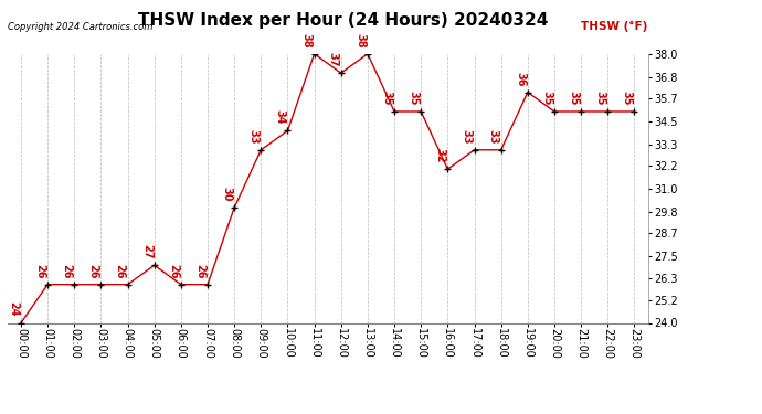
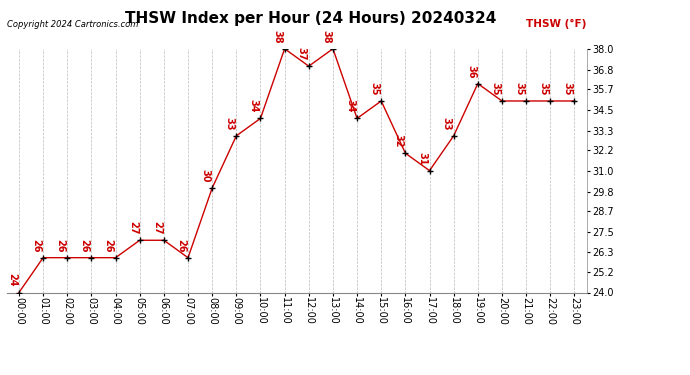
06:00: 26 -> 27
14:00: 35 -> 34
17:00: 33 -> 31
